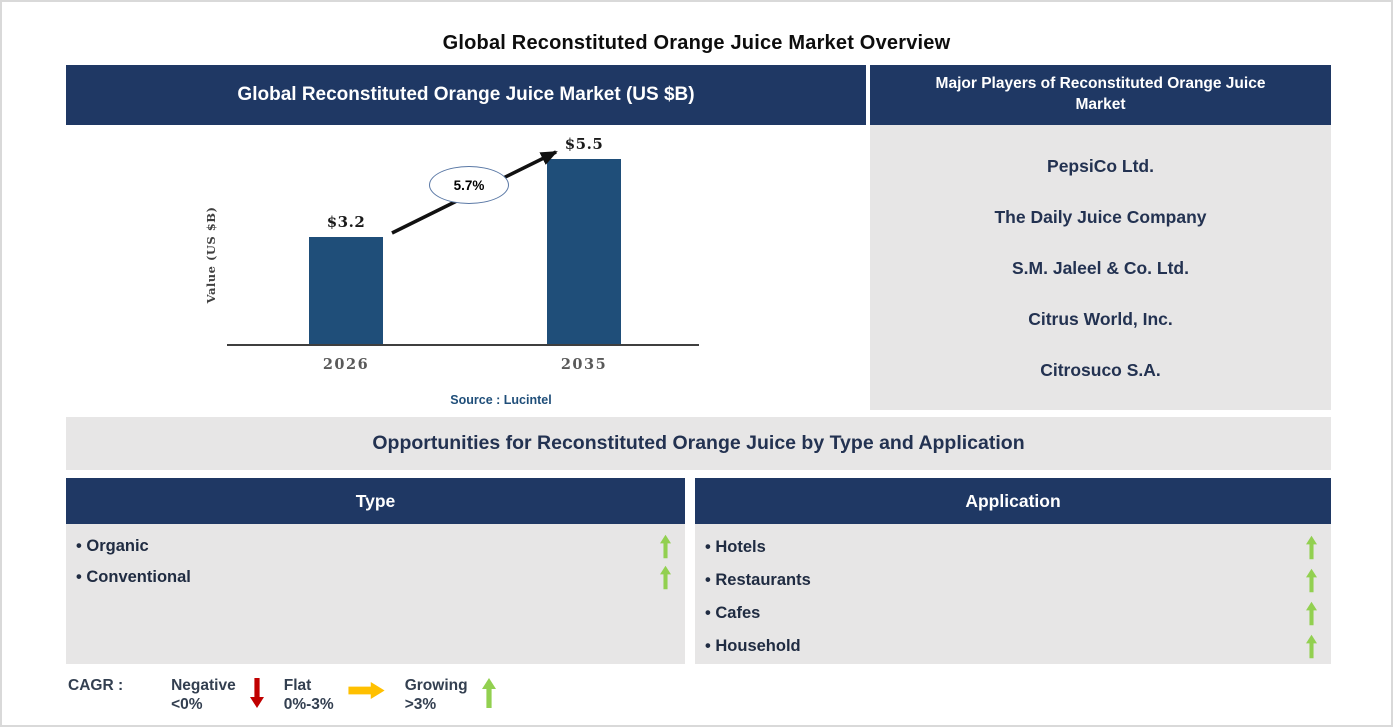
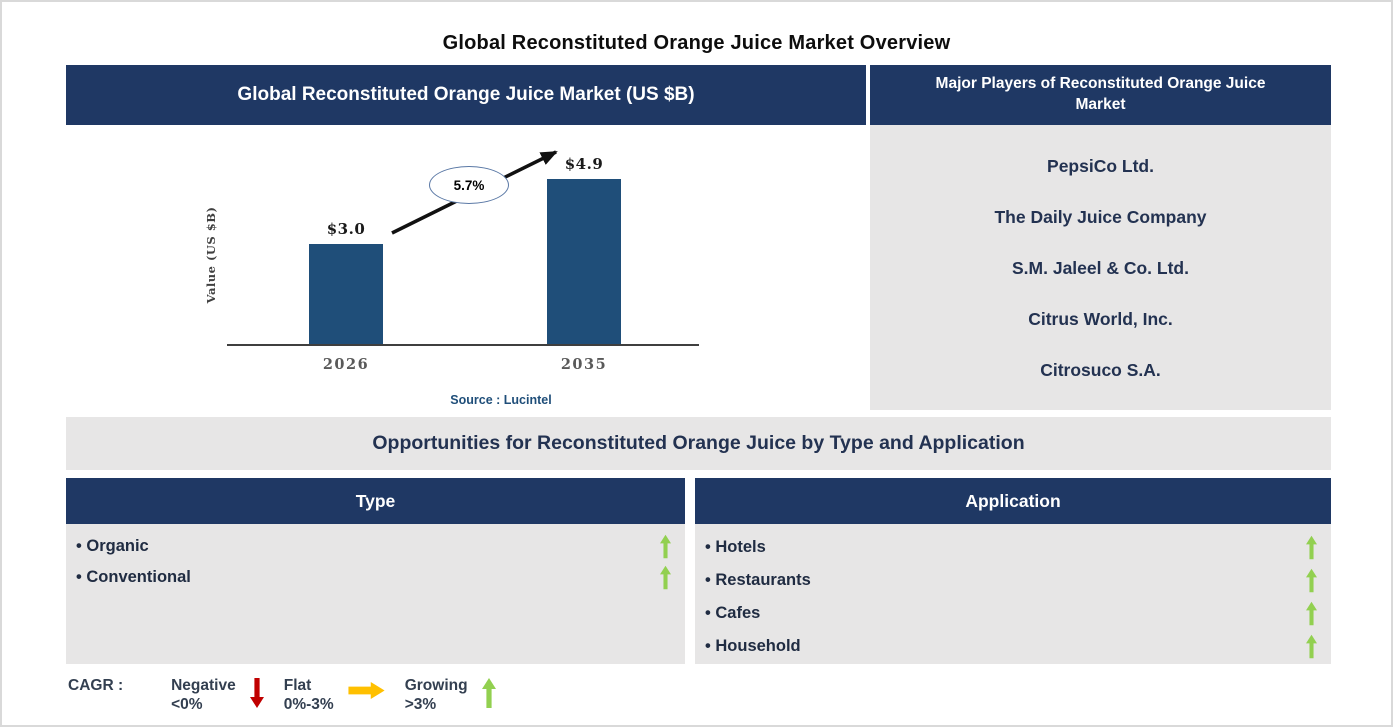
2026: $3.2 -> $3.0
2035: $5.5 -> $4.9
